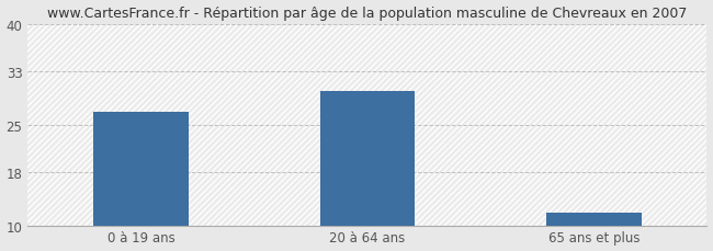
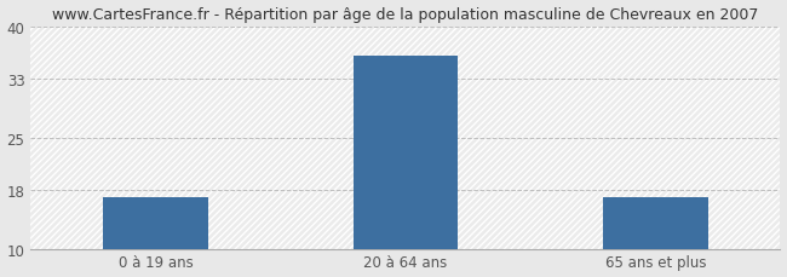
0 à 19 ans: 27 -> 17
20 à 64 ans: 30 -> 36
65 ans et plus: 12 -> 17
